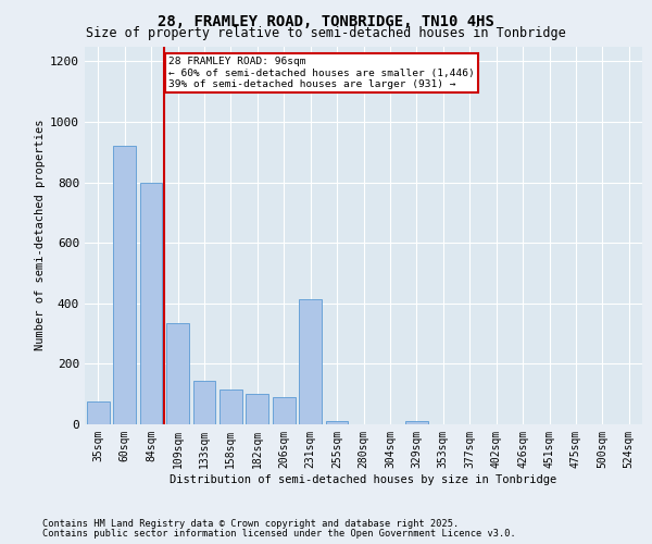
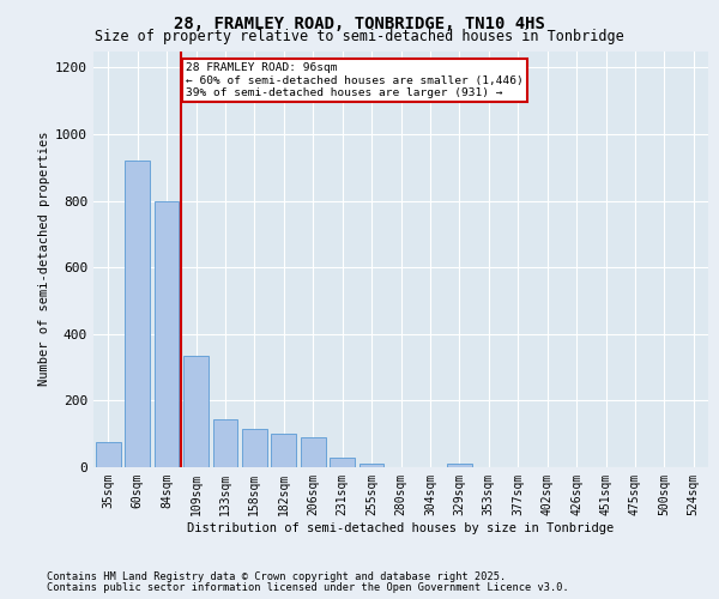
231sqm: 415 -> 30
